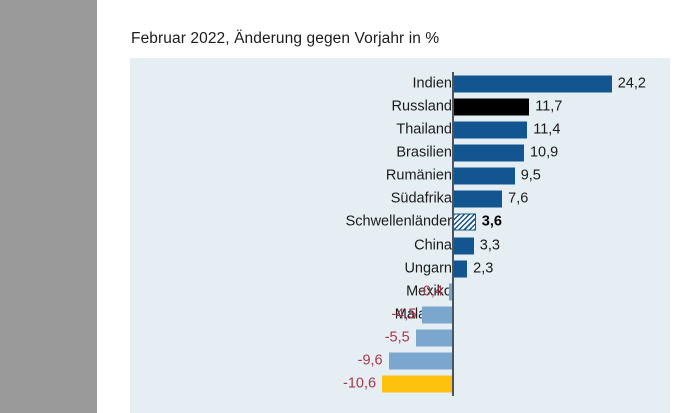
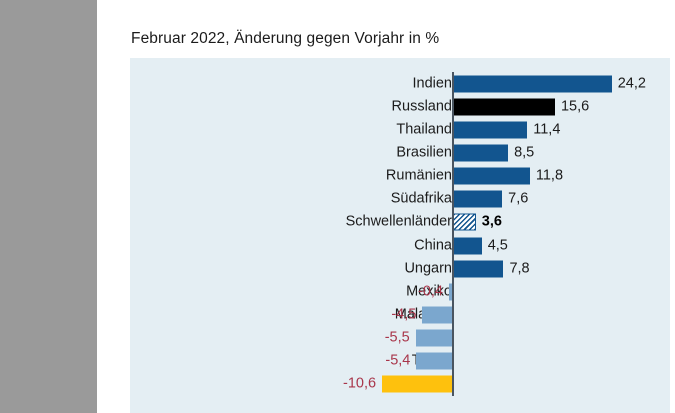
Russland: 11,7 -> 15,6
Brasilien: 10,9 -> 8,5
Rumänien: 9,5 -> 11,8
China: 3,3 -> 4,5
Ungarn: 2,3 -> 7,8
Türkei: -9,6 -> -5,4
